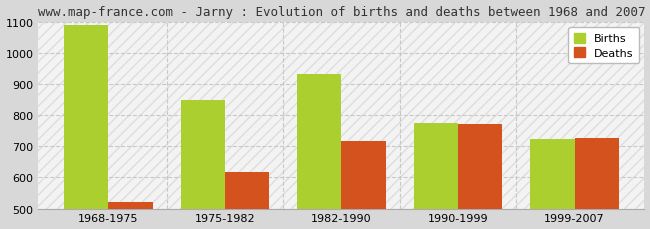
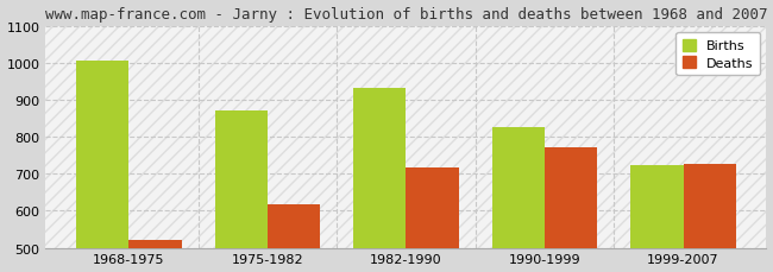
Births/1968-1975: 1090 -> 1005
Births/1975-1982: 848 -> 870
Births/1990-1999: 775 -> 825
